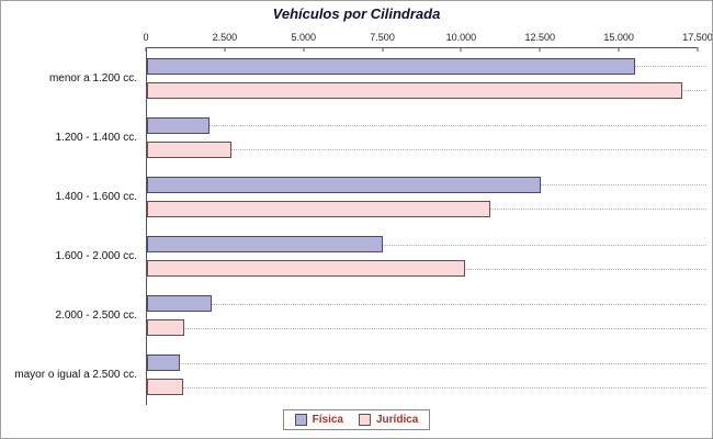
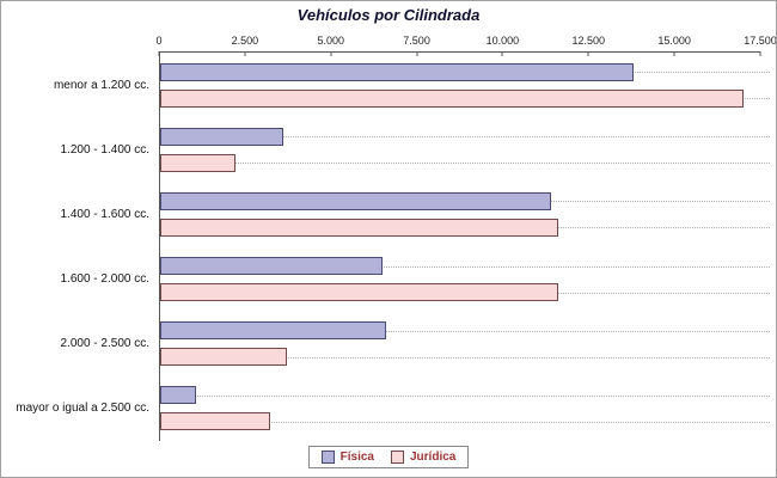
Física/menor a 1.200 cc.: 15500 -> 13800
Física/1.200 - 1.400 cc.: 2000 -> 3600
Jurídica/1.200 - 1.400 cc.: 2700 -> 2200
Física/1.400 - 1.600 cc.: 12500 -> 11400
Jurídica/1.400 - 1.600 cc.: 10900 -> 11600
Física/1.600 - 2.000 cc.: 7500 -> 6500
Jurídica/1.600 - 2.000 cc.: 10100 -> 11600
Física/2.000 - 2.500 cc.: 2000 -> 6600
Jurídica/2.000 - 2.500 cc.: 1200 -> 3700
Jurídica/mayor o igual a 2.500 cc.: 1200 -> 3200
